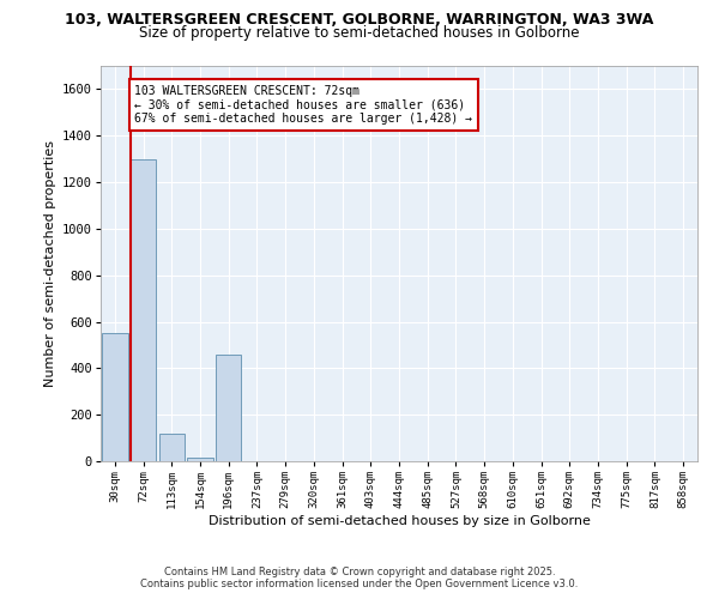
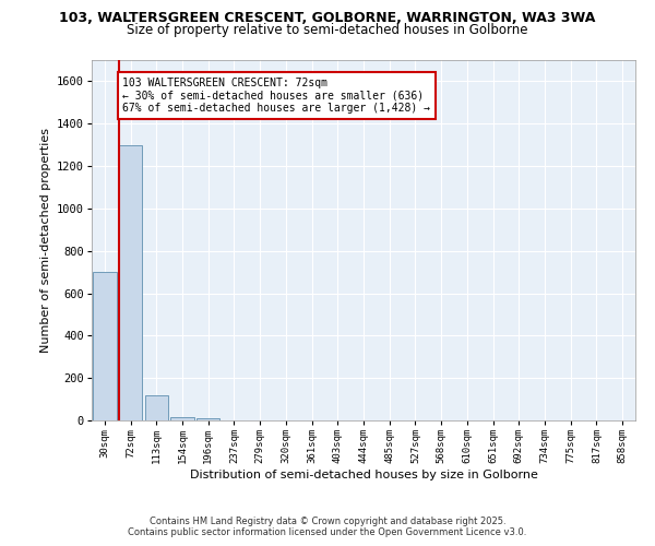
30sqm: 550 -> 700
196sqm: 460 -> 10
